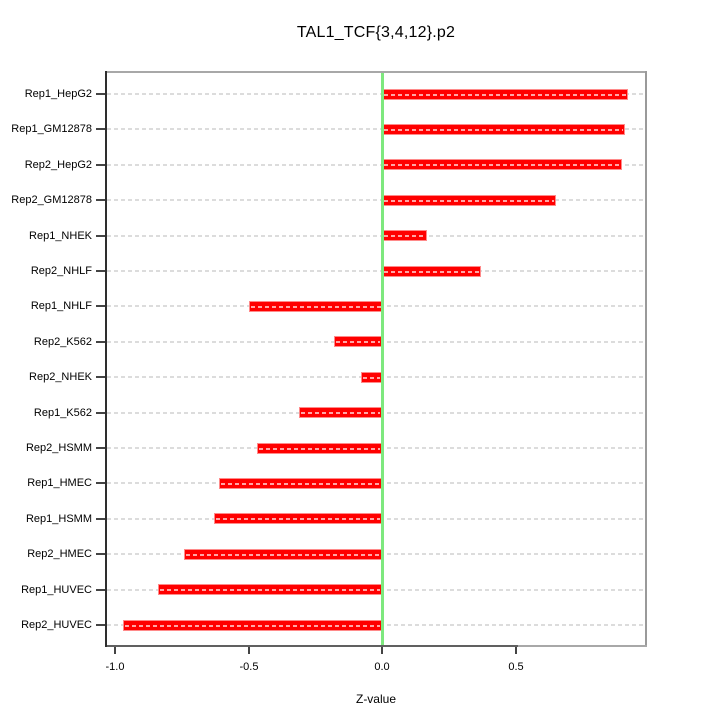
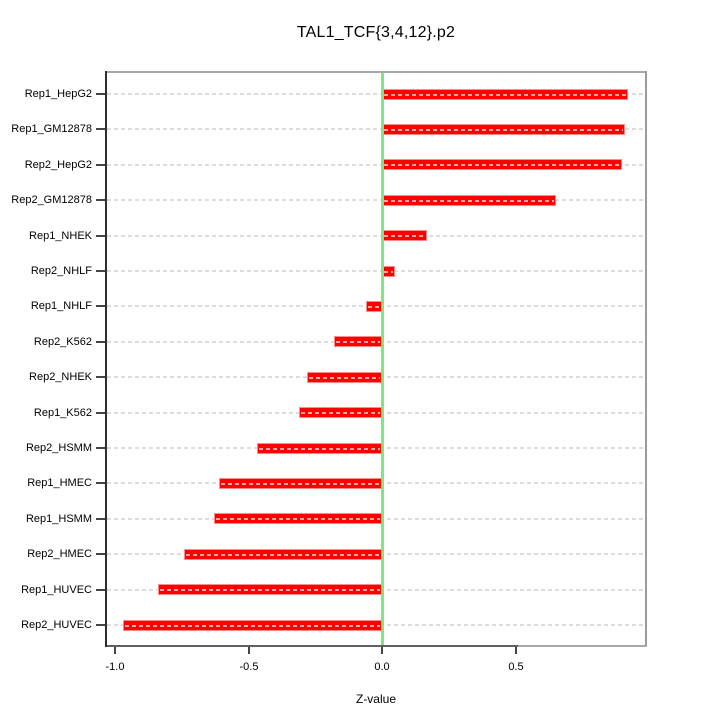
Rep2_NHLF: 0.37 -> 0.05
Rep1_NHLF: -0.50 -> -0.06
Rep2_NHEK: -0.08 -> -0.28
